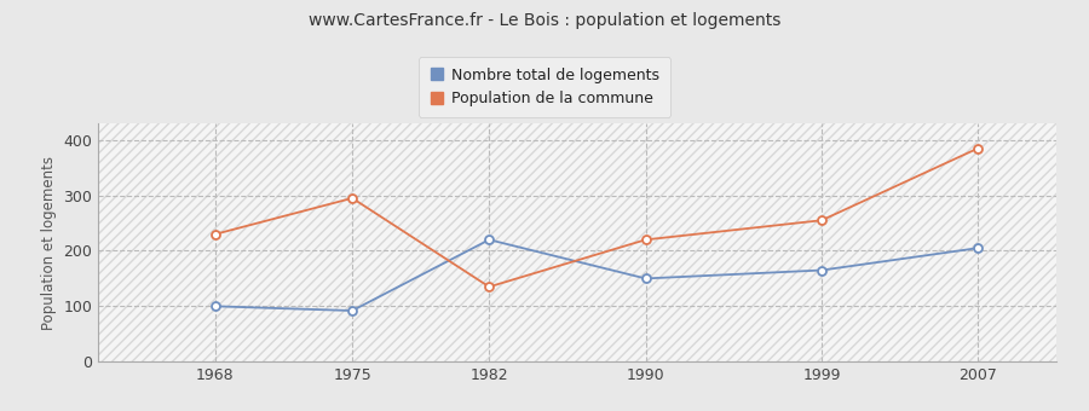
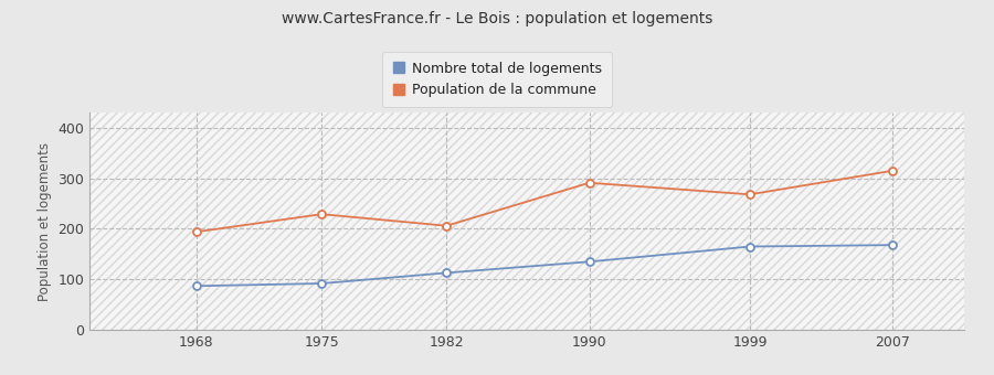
Nombre total de logements/1968: 100 -> 87
Population de la commune/1968: 230 -> 194
Population de la commune/1975: 295 -> 229
Nombre total de logements/1982: 220 -> 113
Population de la commune/1982: 135 -> 206
Nombre total de logements/1990: 150 -> 135
Population de la commune/1990: 220 -> 291
Population de la commune/1999: 255 -> 268
Nombre total de logements/2007: 205 -> 168
Population de la commune/2007: 385 -> 315
